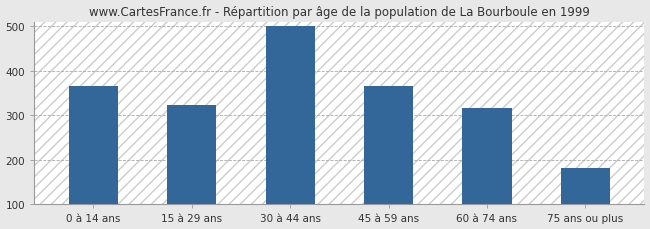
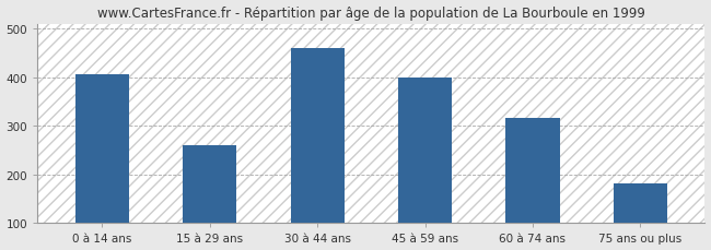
0 à 14 ans: 365 -> 405
15 à 29 ans: 322 -> 260
30 à 44 ans: 499 -> 460
45 à 59 ans: 365 -> 400
